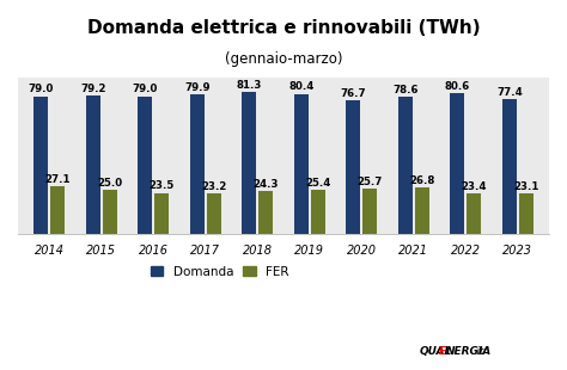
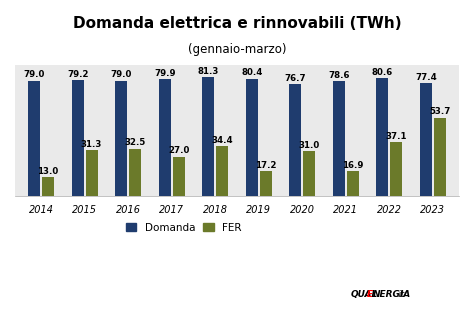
FER/2014: 27.1 -> 13.0
FER/2015: 25.0 -> 31.3
FER/2016: 23.5 -> 32.5
FER/2017: 23.2 -> 27.0
FER/2018: 24.3 -> 34.4
FER/2019: 25.4 -> 17.2
FER/2020: 25.7 -> 31.0
FER/2021: 26.8 -> 16.9
FER/2022: 23.4 -> 37.1
FER/2023: 23.1 -> 53.7
